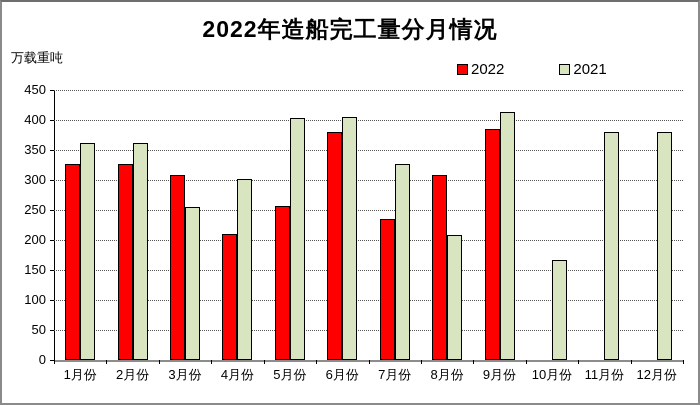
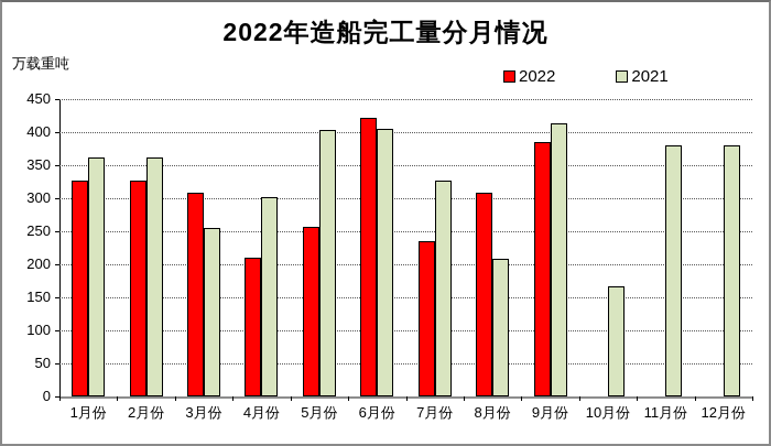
2022/6月份: 380 -> 420
